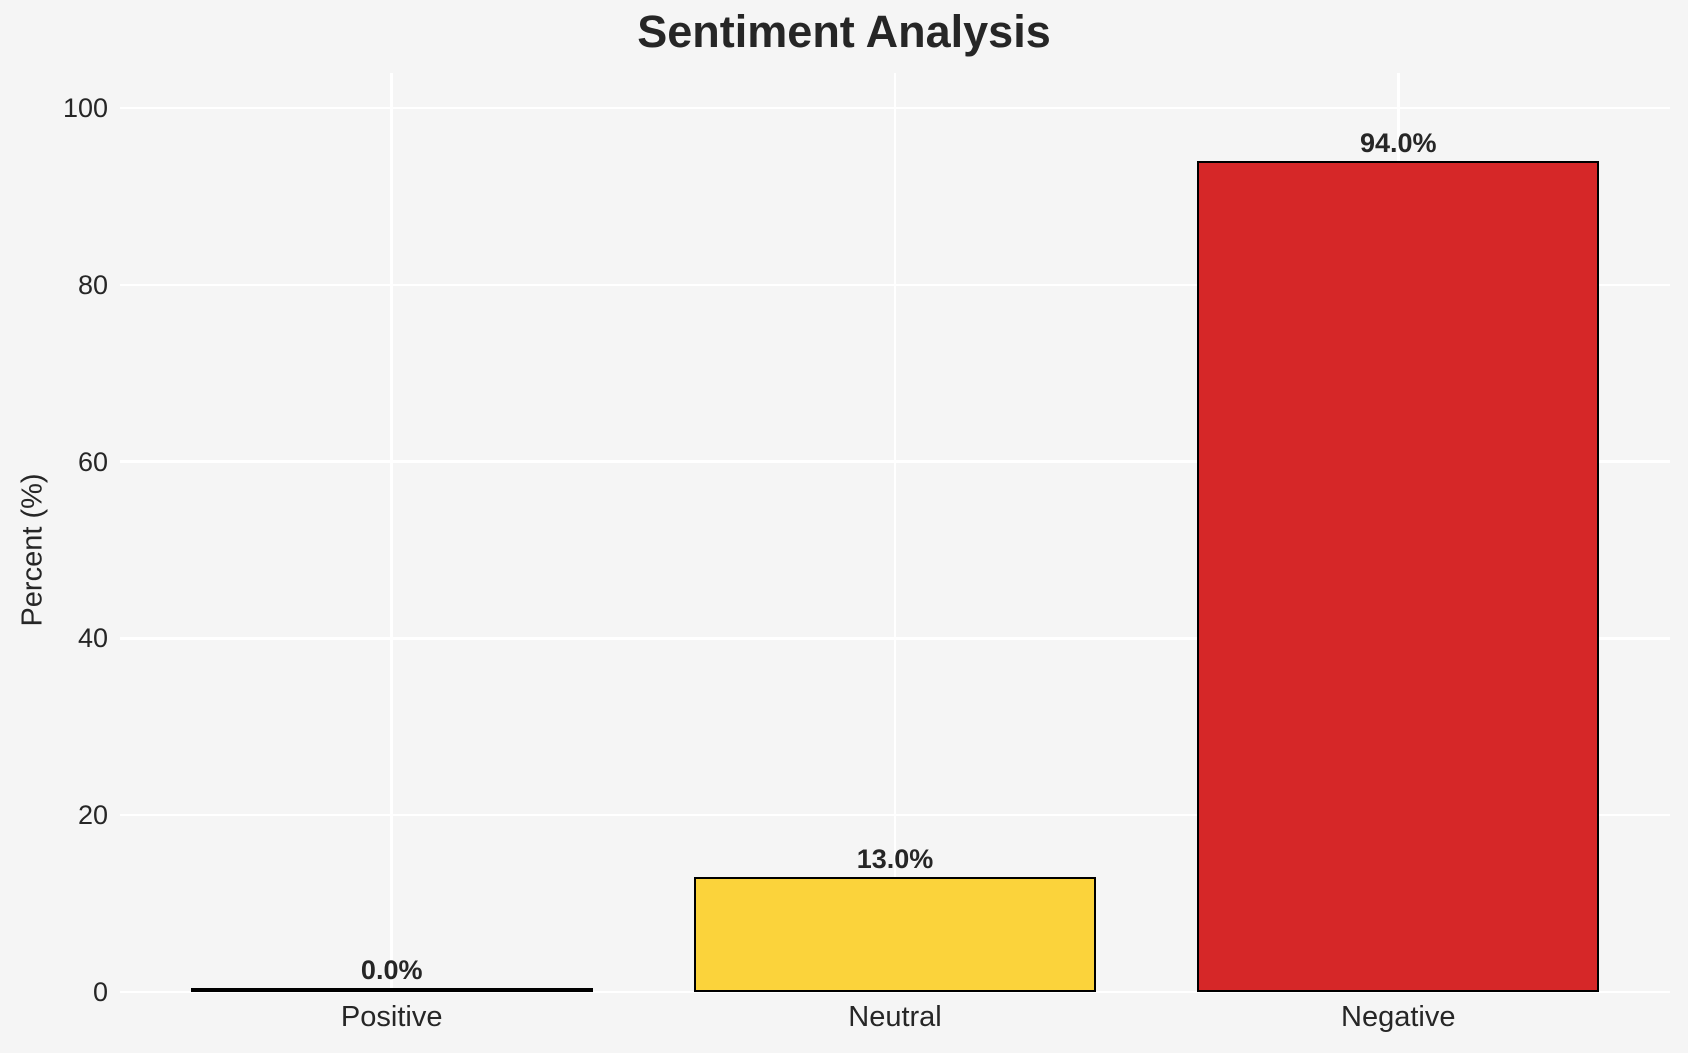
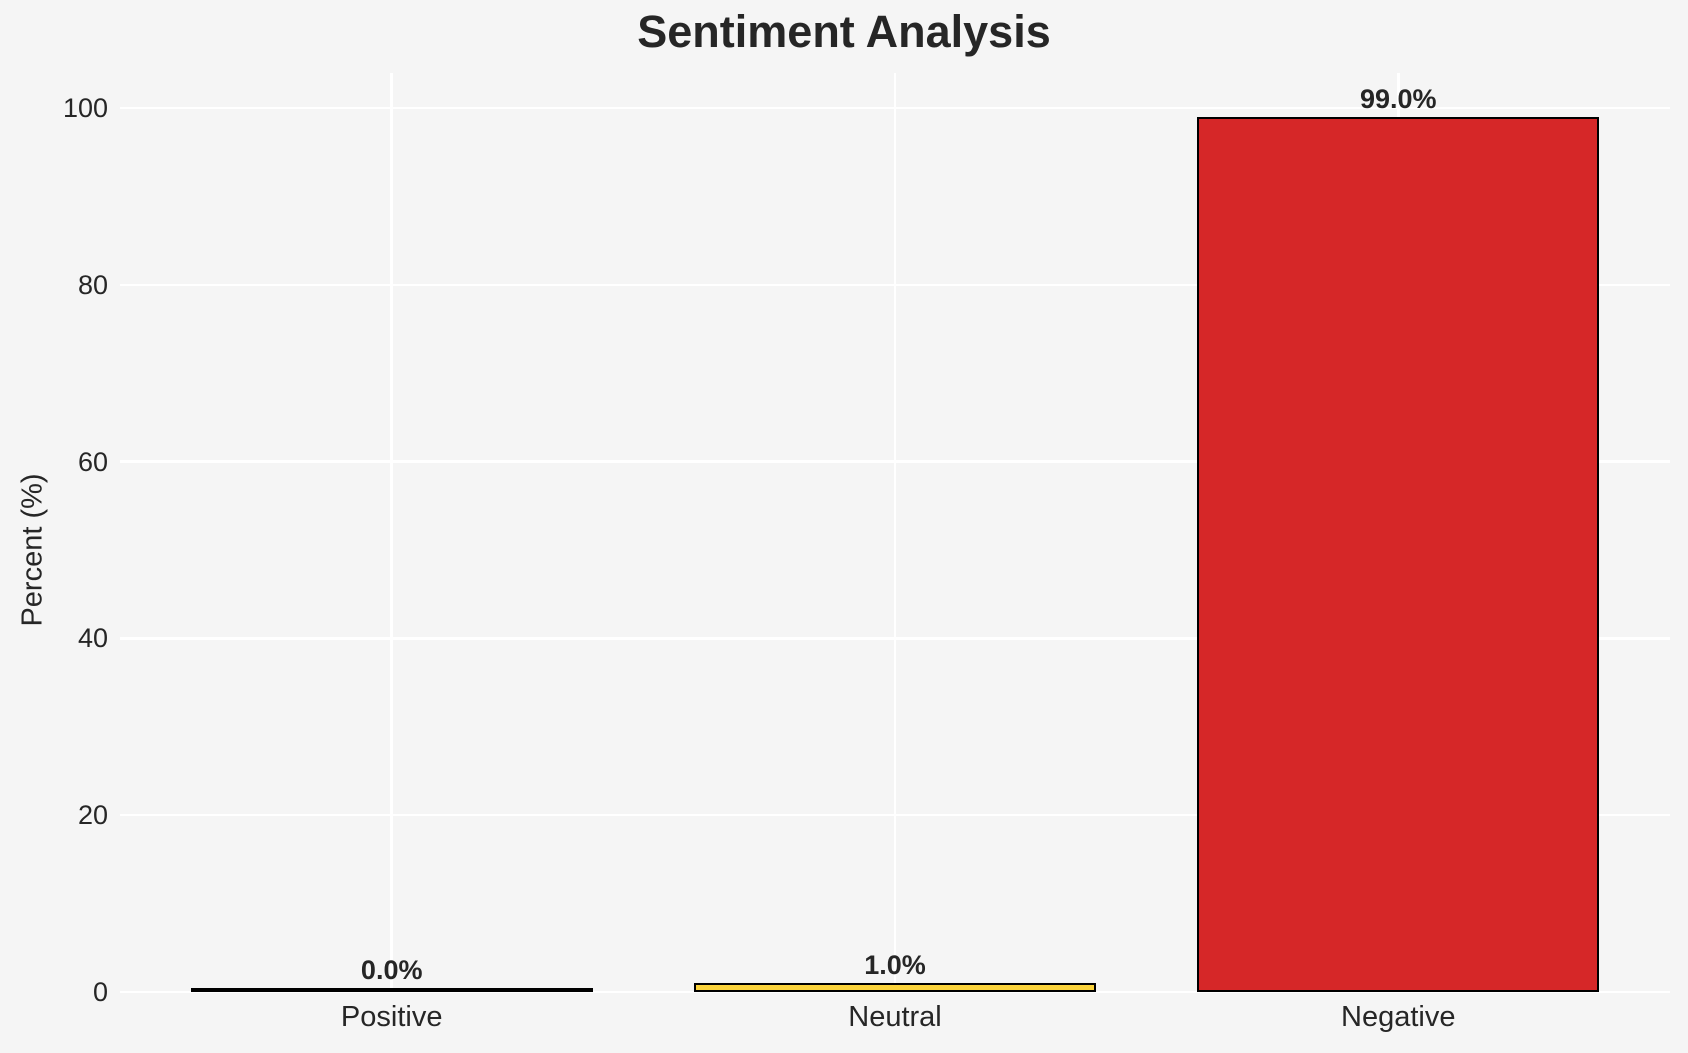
Neutral: 13.0% -> 1.0%
Negative: 94.0% -> 99.0%
